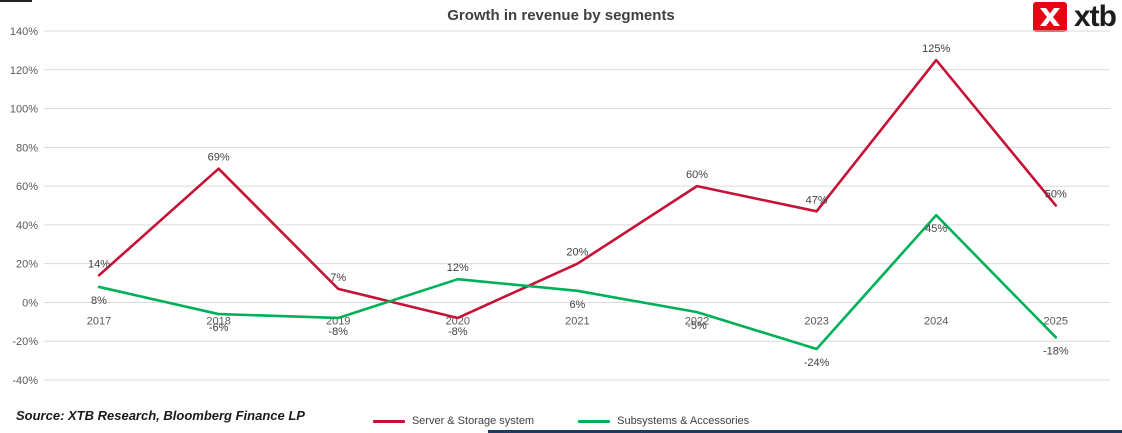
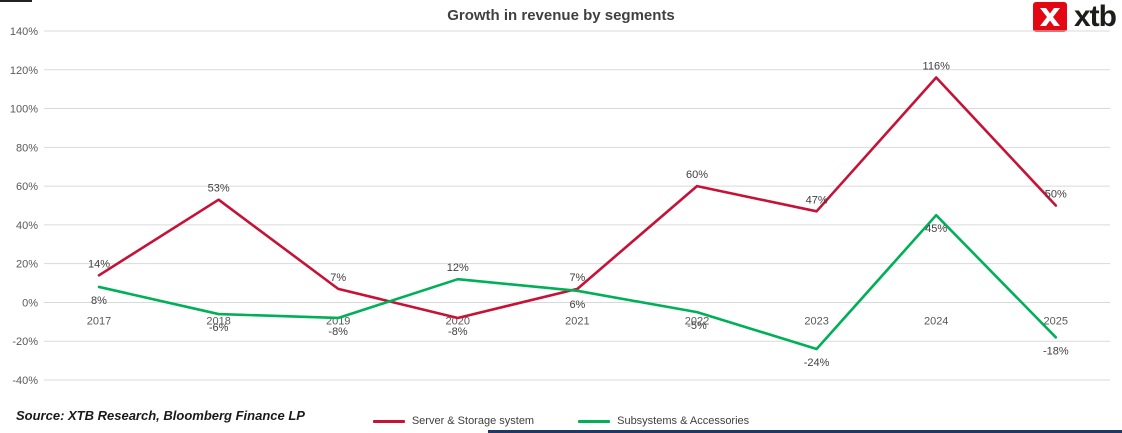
Server & Storage system/2018: 69% -> 53%
Server & Storage system/2021: 20% -> 7%
Server & Storage system/2024: 125% -> 116%
